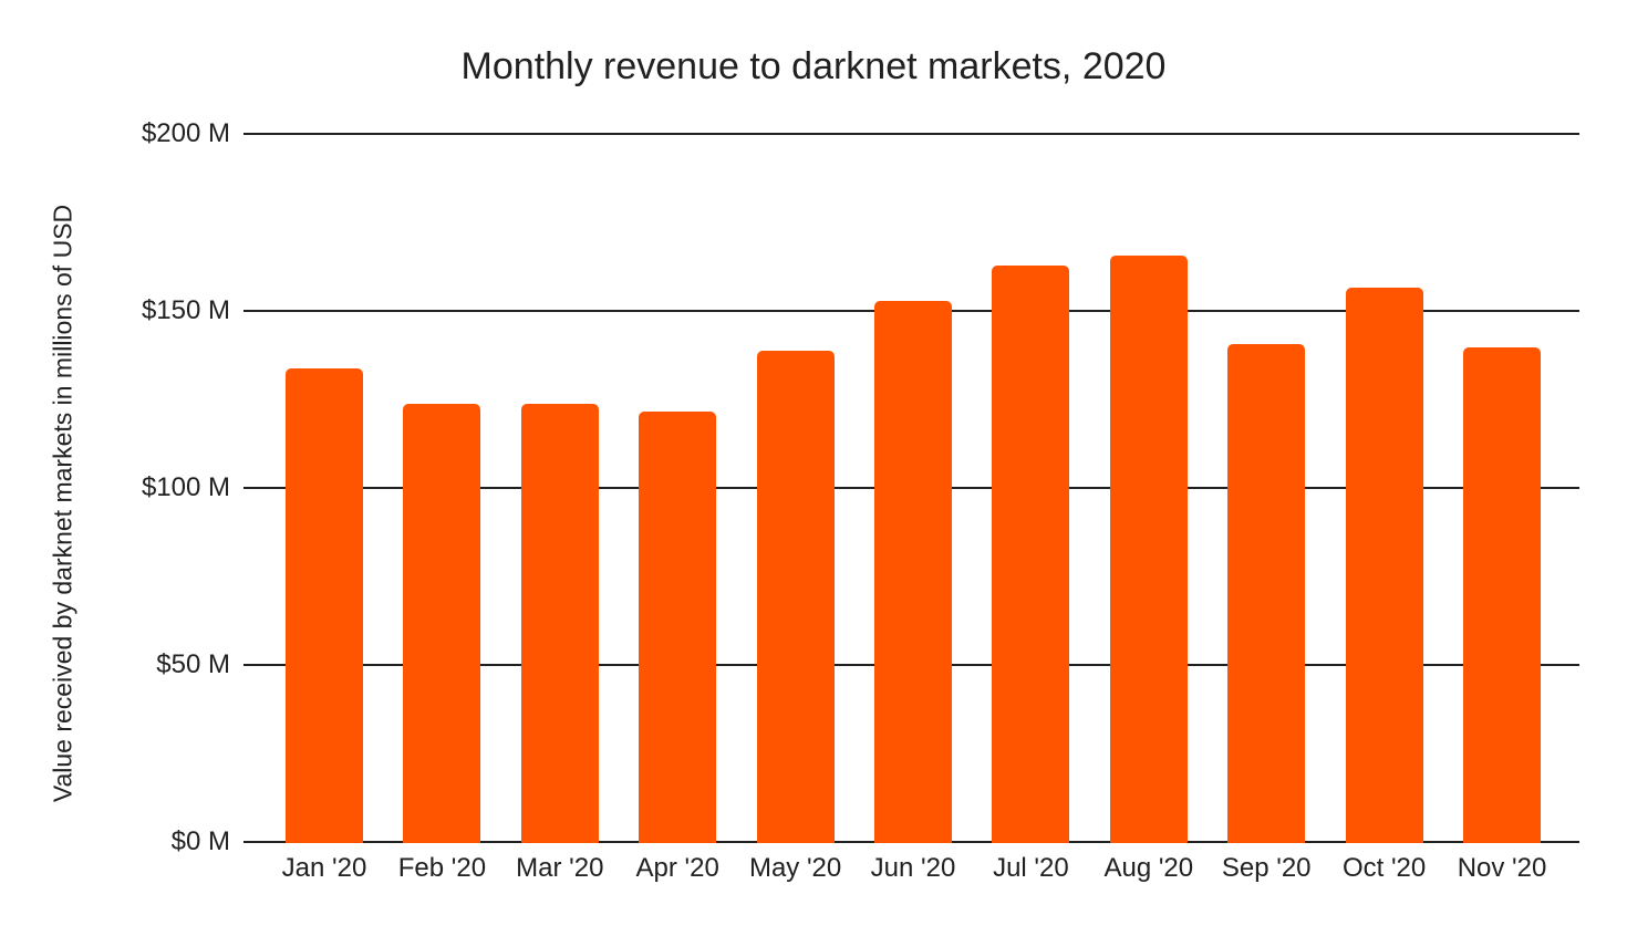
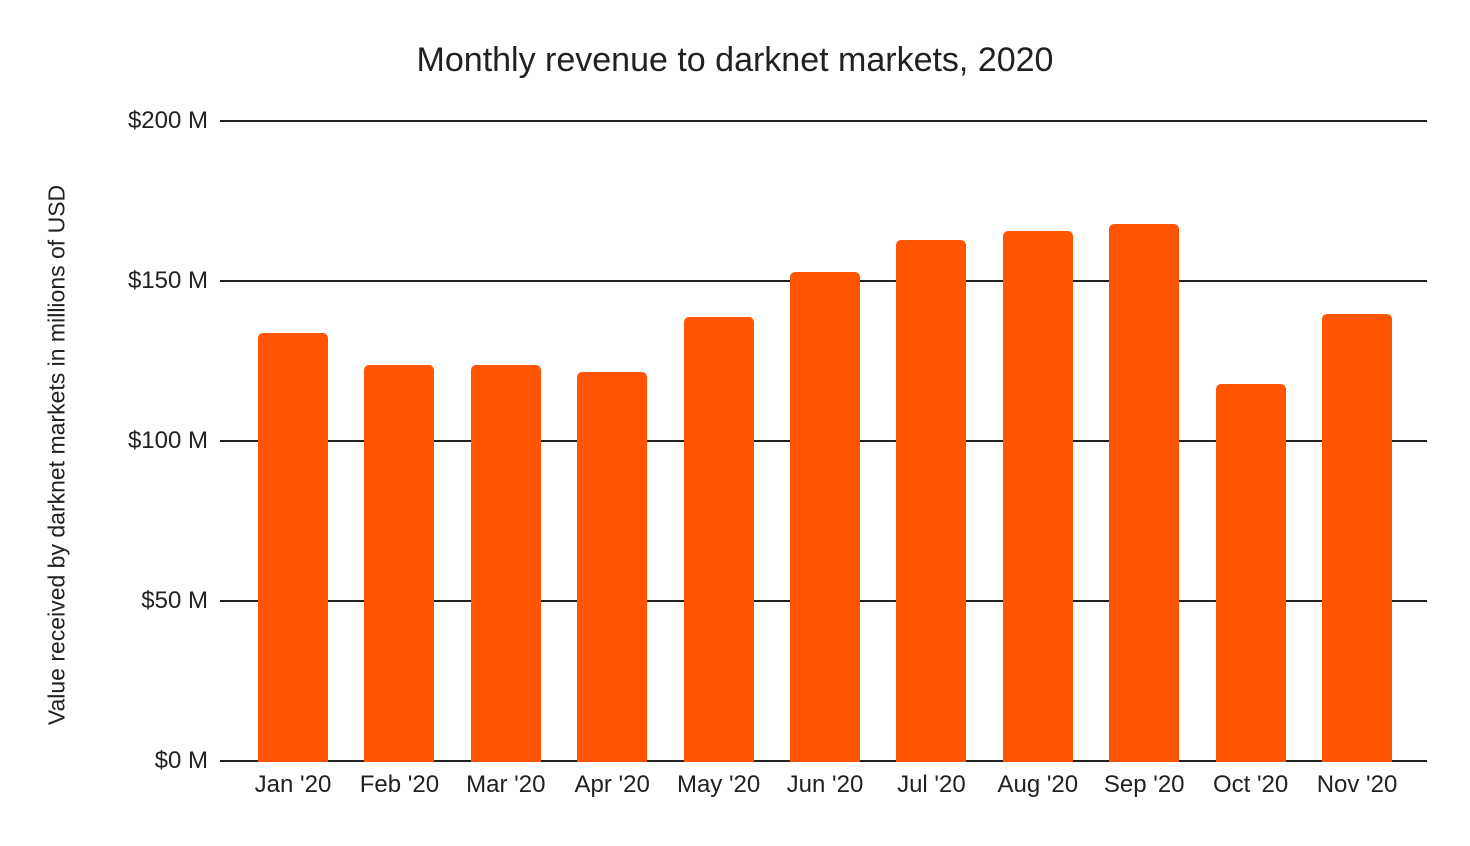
Sep '20: $141M -> $168M
Oct '20: $157M -> $118M
